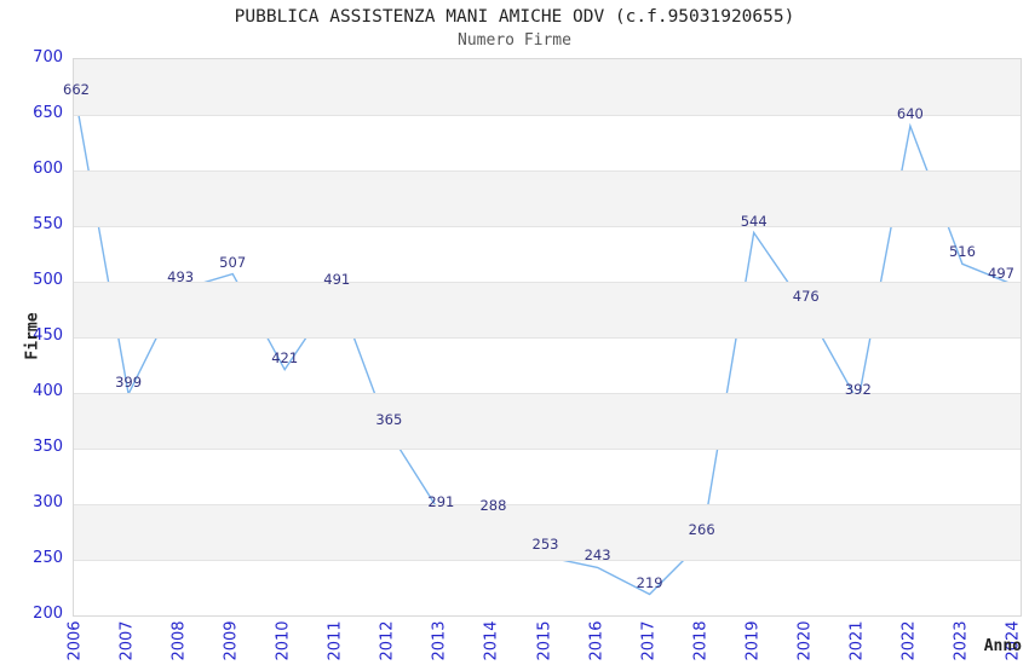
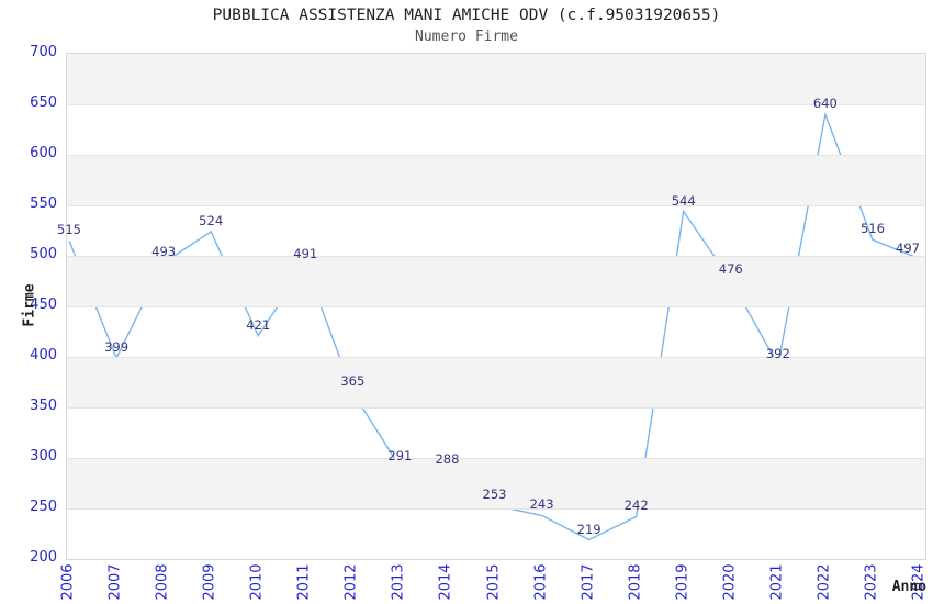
2006: 662 -> 515
2009: 507 -> 524
2018: 266 -> 242
